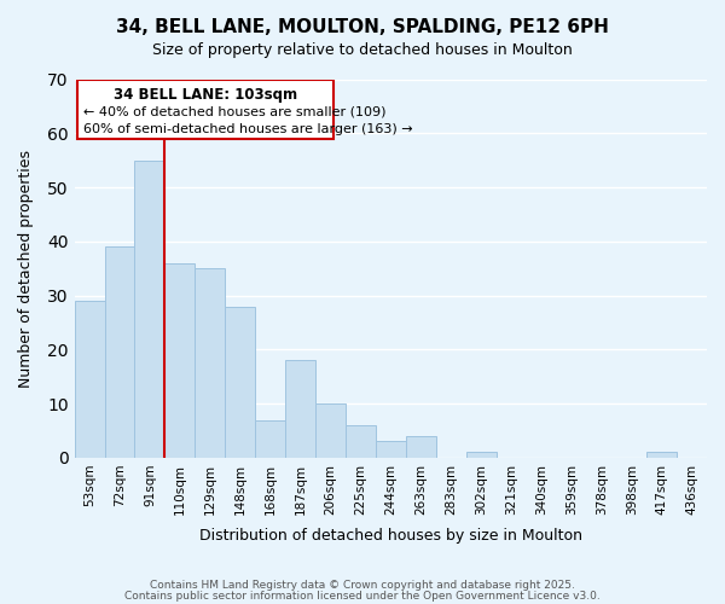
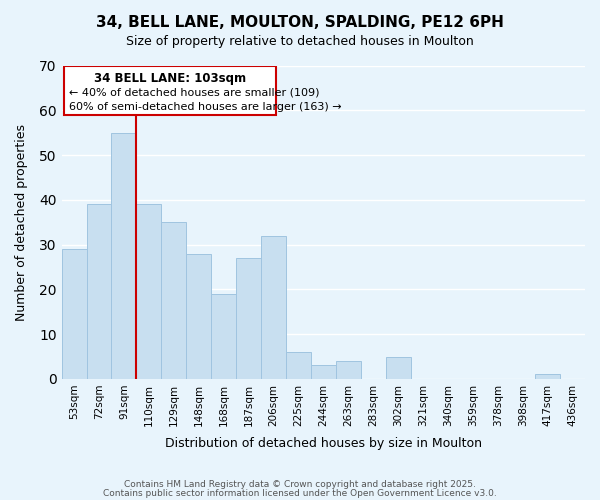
110sqm: 36 -> 39
168sqm: 7 -> 19
187sqm: 18 -> 27
206sqm: 10 -> 32
302sqm: 1 -> 5
